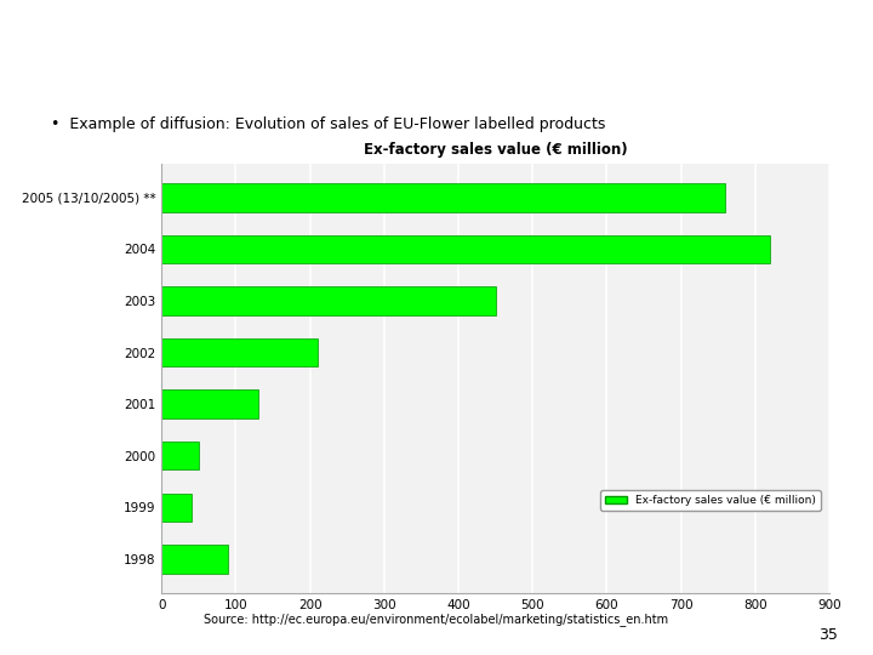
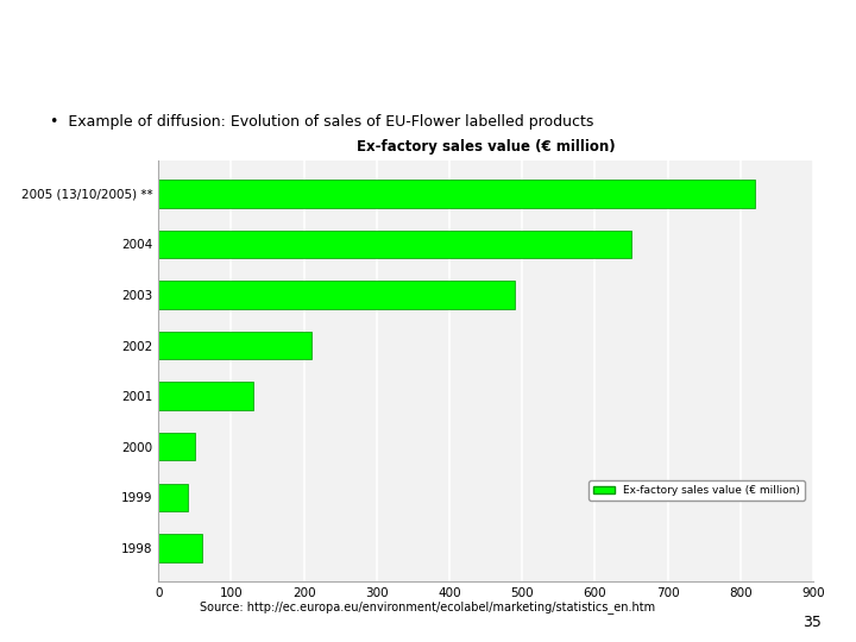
2005 (13/10/2005) **: 760 -> 820
2004: 820 -> 650
2003: 450 -> 490
1998: 90 -> 60
